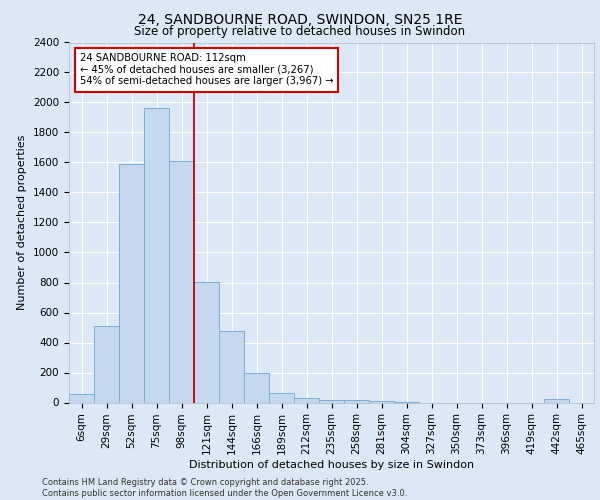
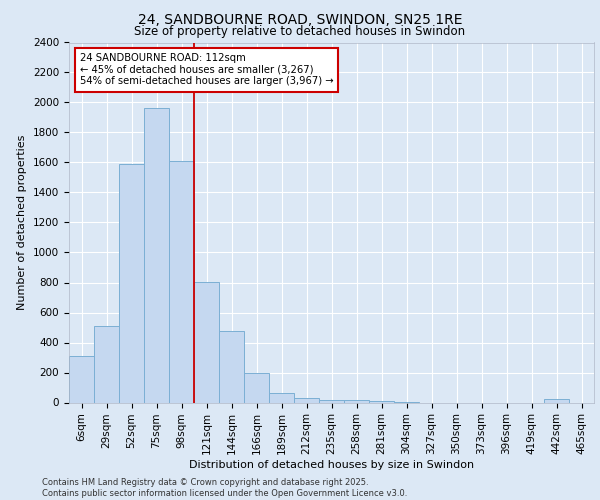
6sqm: 60 -> 310
